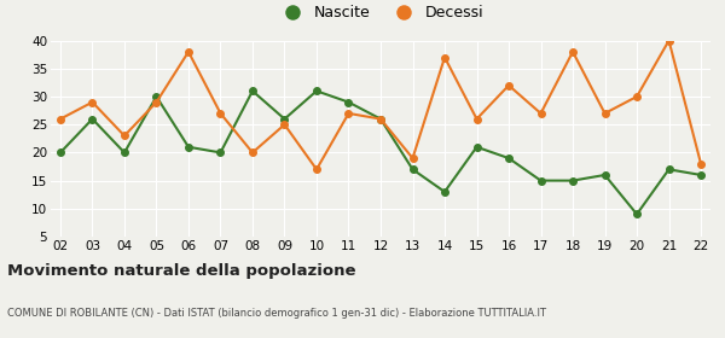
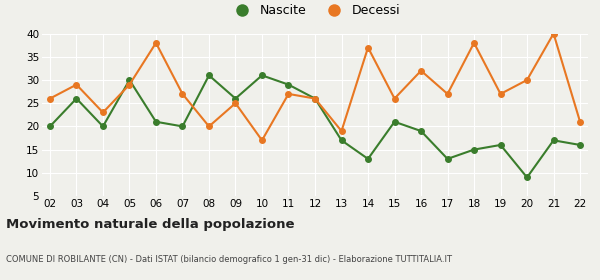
Nascite/17: 15 -> 13
Decessi/22: 18 -> 21
